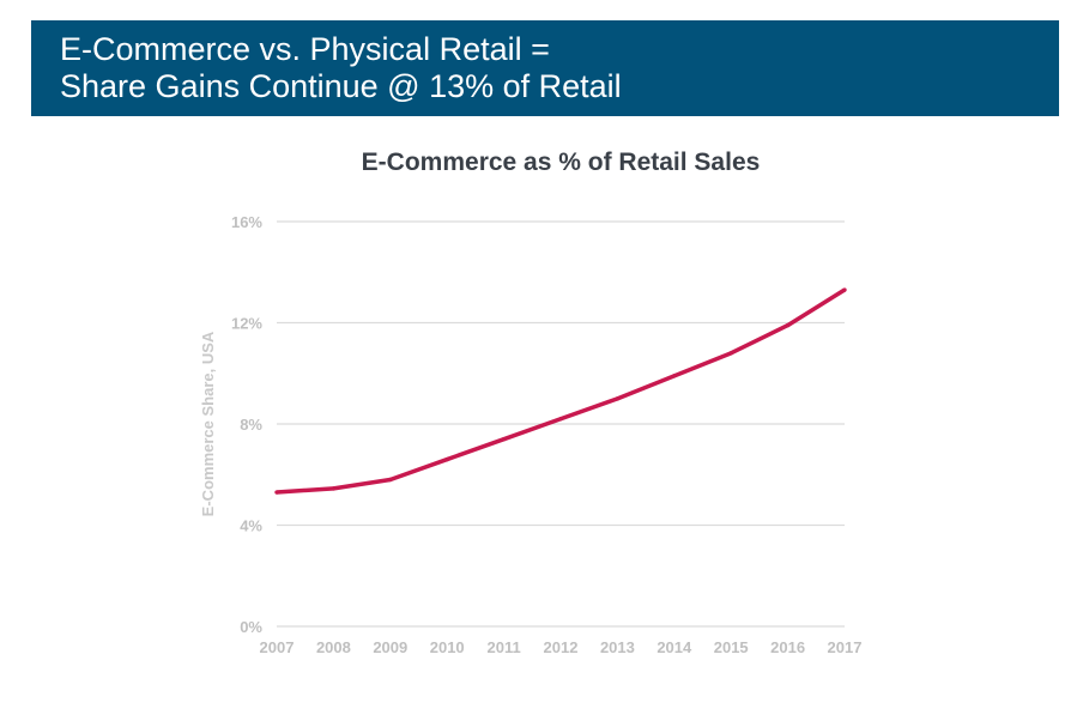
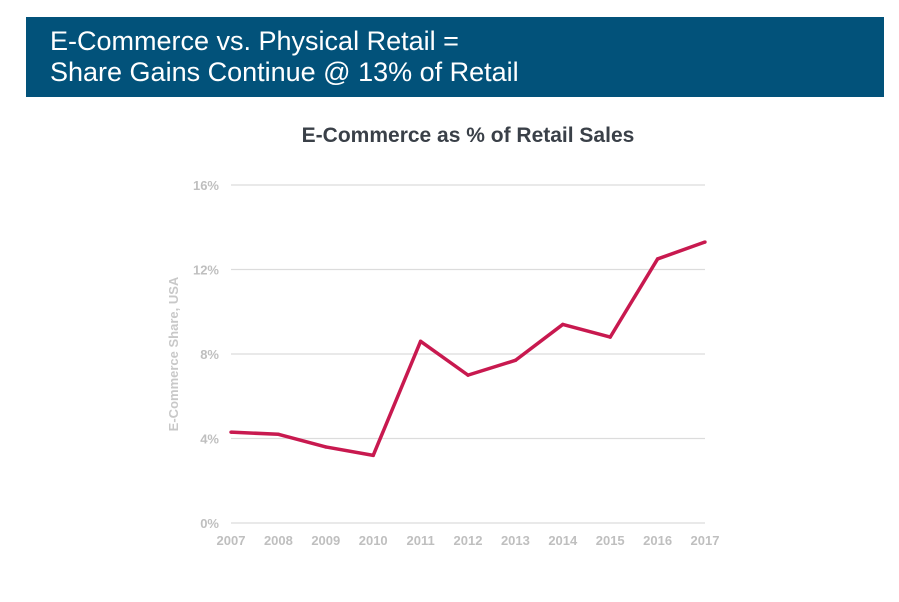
2007: 5.3% -> 4.3%
2008: 5.5% -> 4.2%
2009: 5.8% -> 3.6%
2010: 6.6% -> 3.2%
2011: 7.4% -> 8.6%
2012: 8.2% -> 7.0%
2013: 9.0% -> 7.7%
2014: 9.9% -> 9.4%
2015: 10.8% -> 8.8%
2016: 11.9% -> 12.5%
